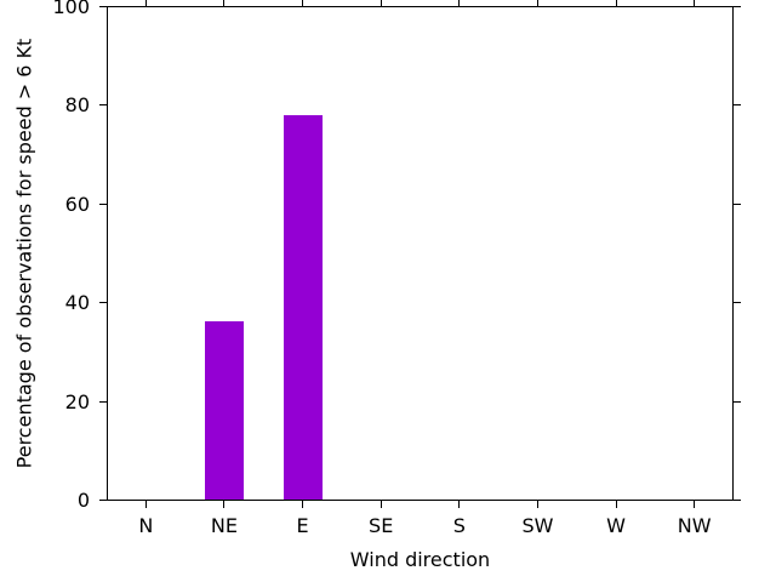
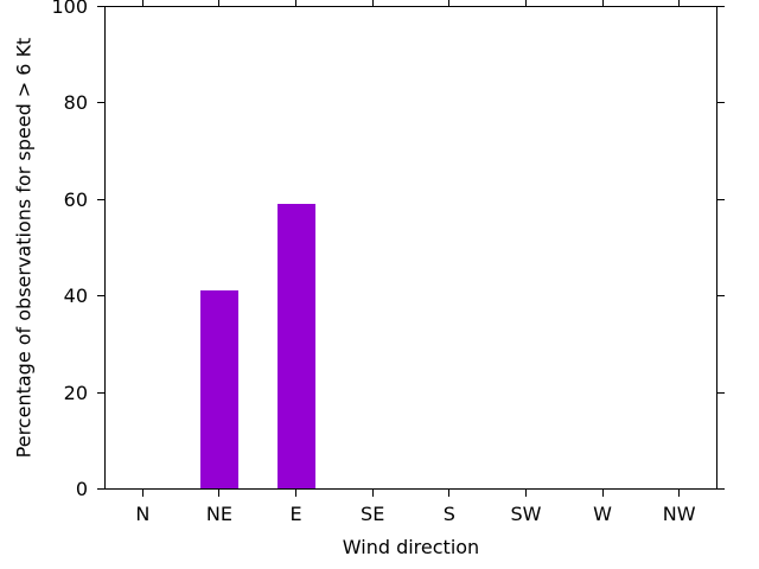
NE: 36 -> 41
E: 78 -> 59
